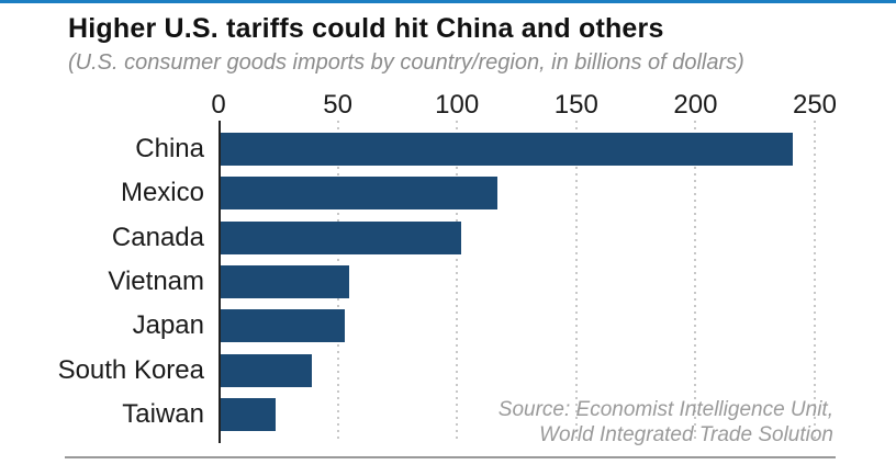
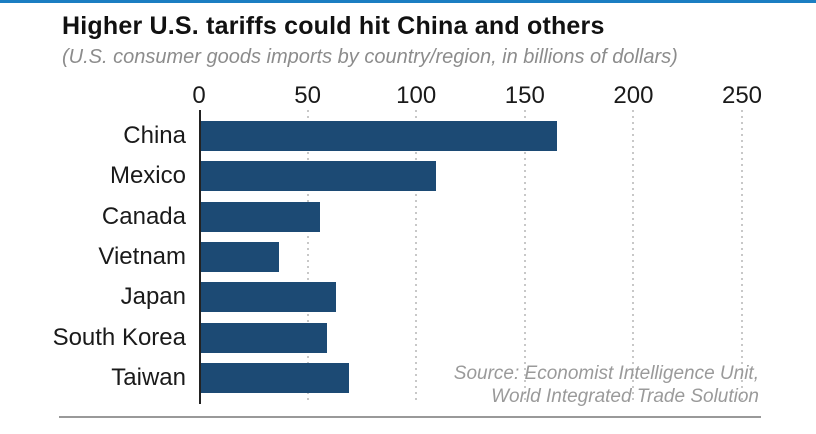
China: 240 -> 164
Mexico: 116 -> 108
Canada: 101 -> 55
Vietnam: 54 -> 36
Japan: 52 -> 62
South Korea: 38 -> 58
Taiwan: 23 -> 68
